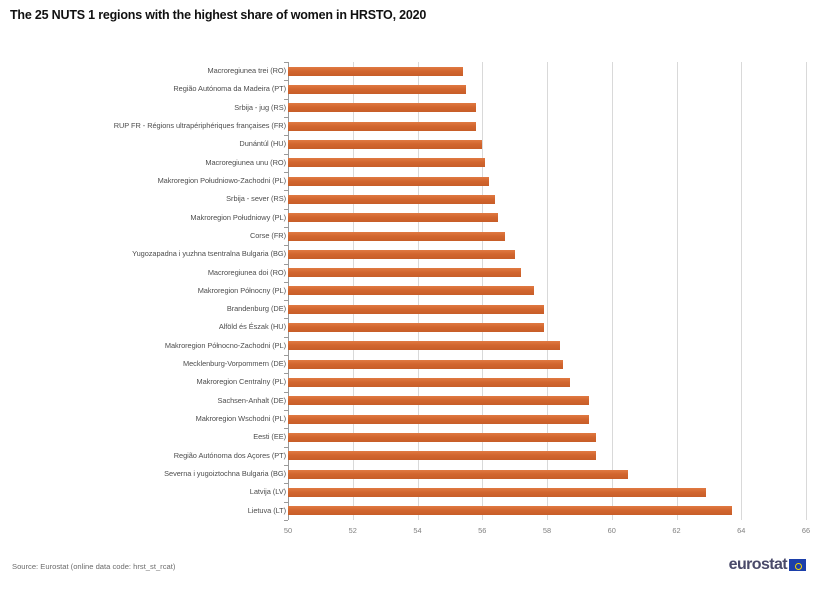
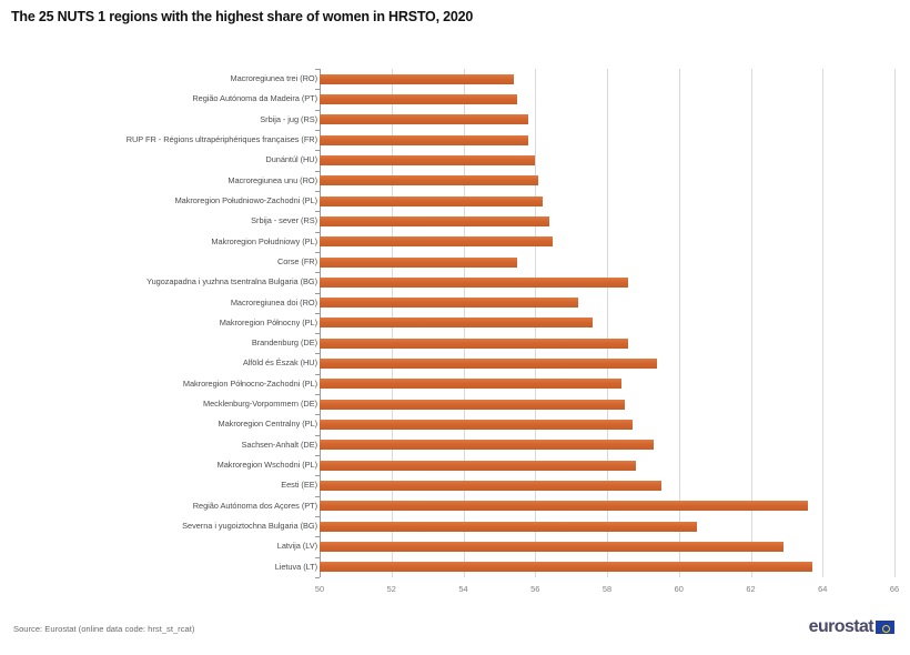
Corse (FR): 56.7 -> 55.5
Yugozapadna i yuzhna tsentralna Bulgaria (BG): 57.0 -> 58.6
Brandenburg (DE): 57.9 -> 58.6
Alföld és Észak (HU): 57.9 -> 59.4
Makroregion Wschodni (PL): 59.3 -> 58.8
Região Autónoma dos Açores (PT): 59.5 -> 63.6
